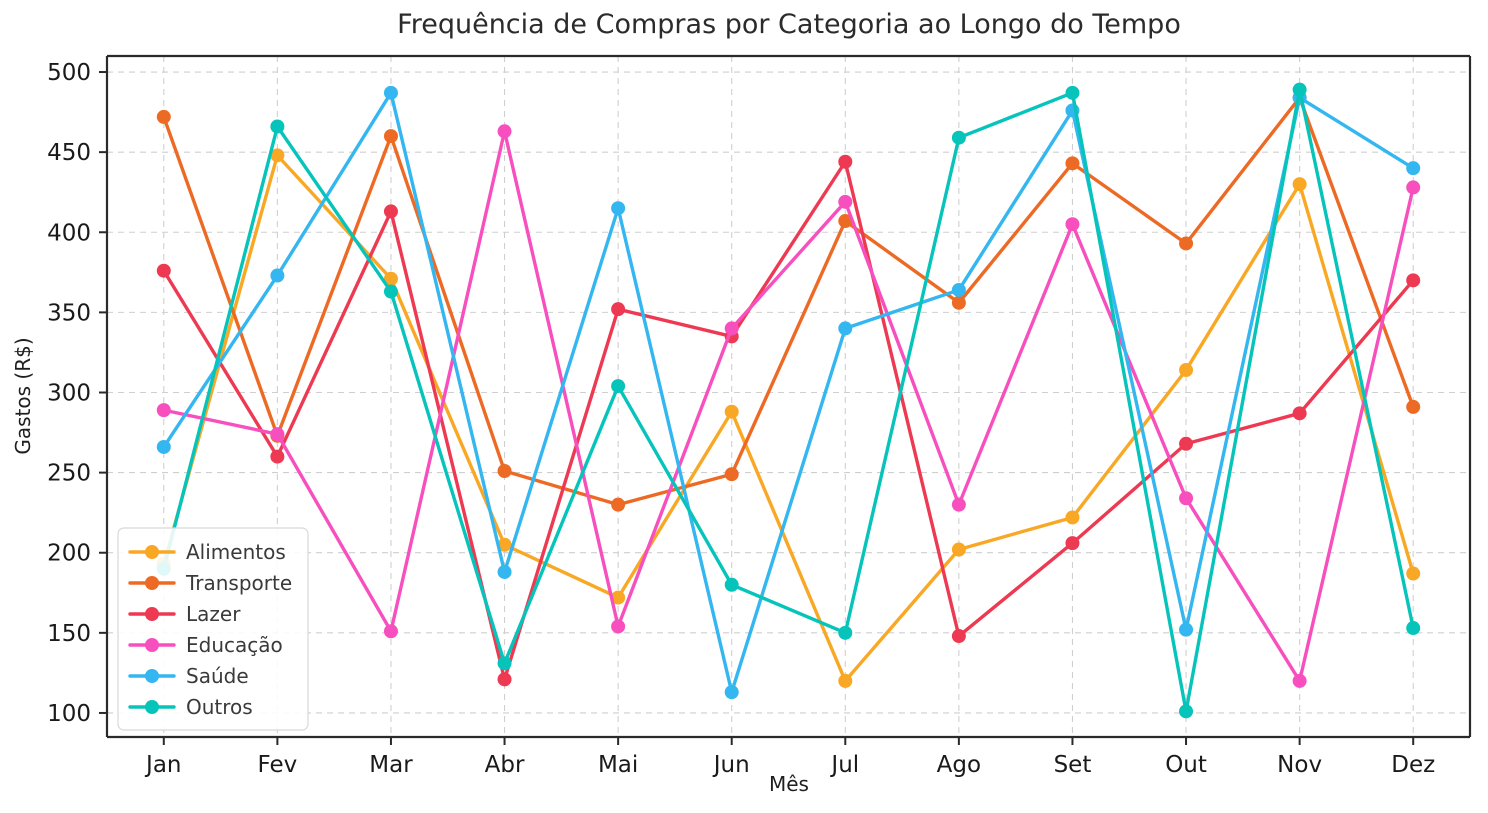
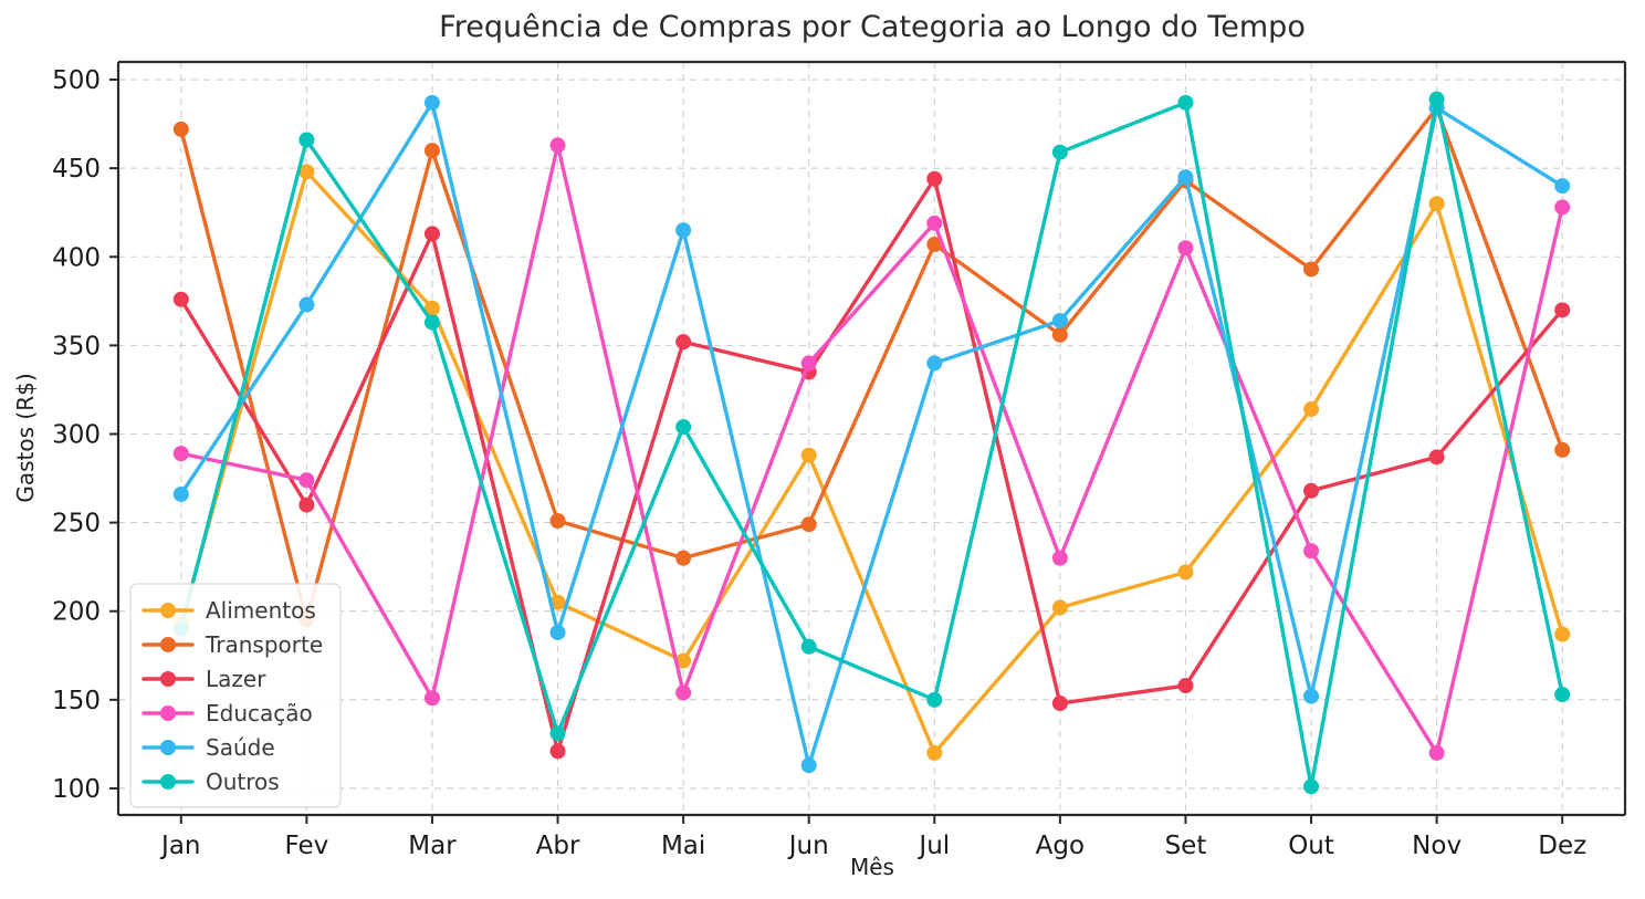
Transporte/Fev: 273 -> 195
Lazer/Set: 206 -> 158
Saúde/Set: 476 -> 445
